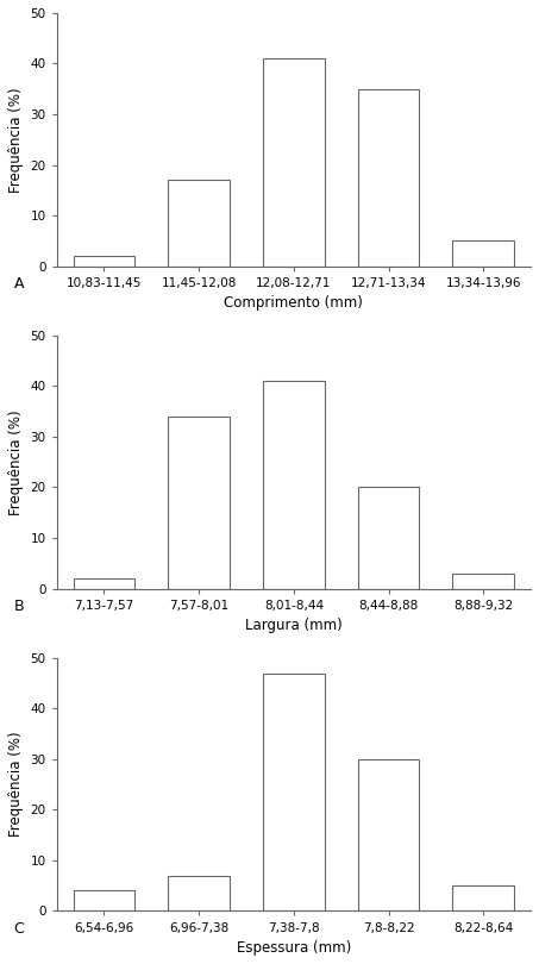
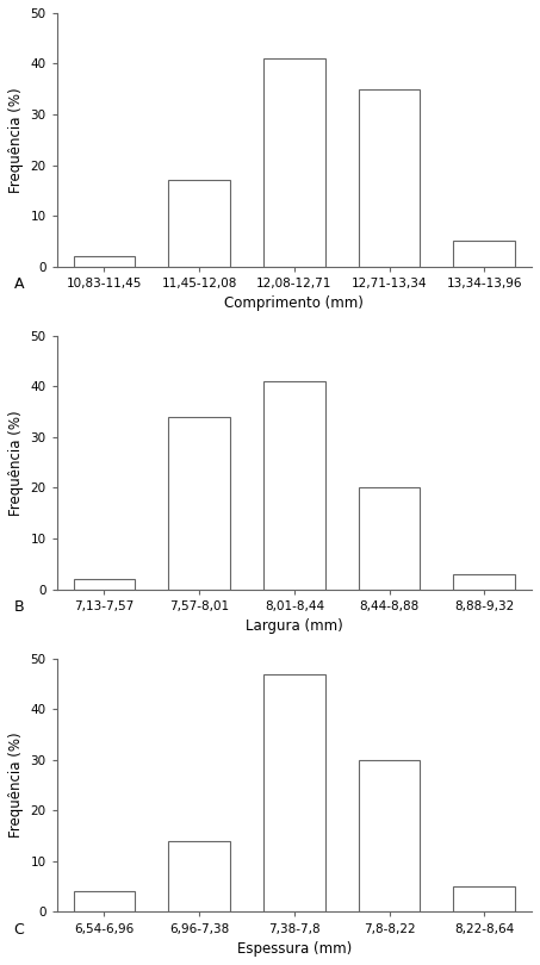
6,96-7,38: 7 -> 14
